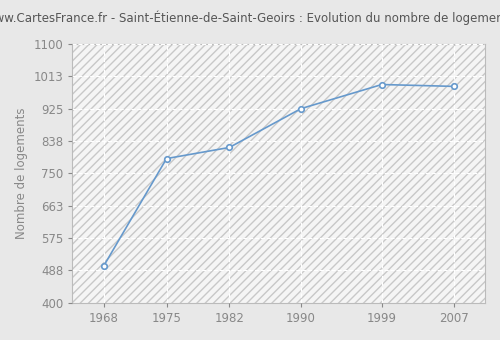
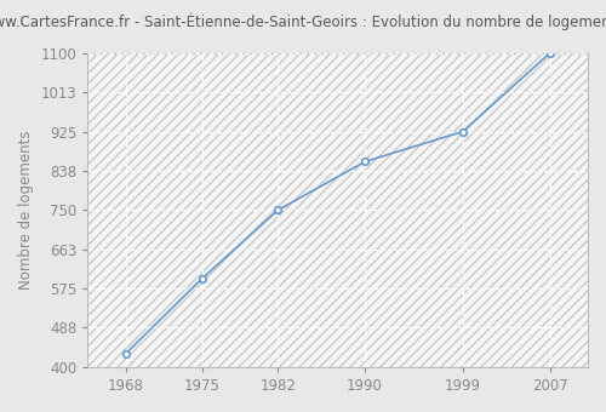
1968: 500 -> 430
1975: 790 -> 597
1982: 820 -> 750
1990: 925 -> 858
1999: 990 -> 925
2007: 985 -> 1100
